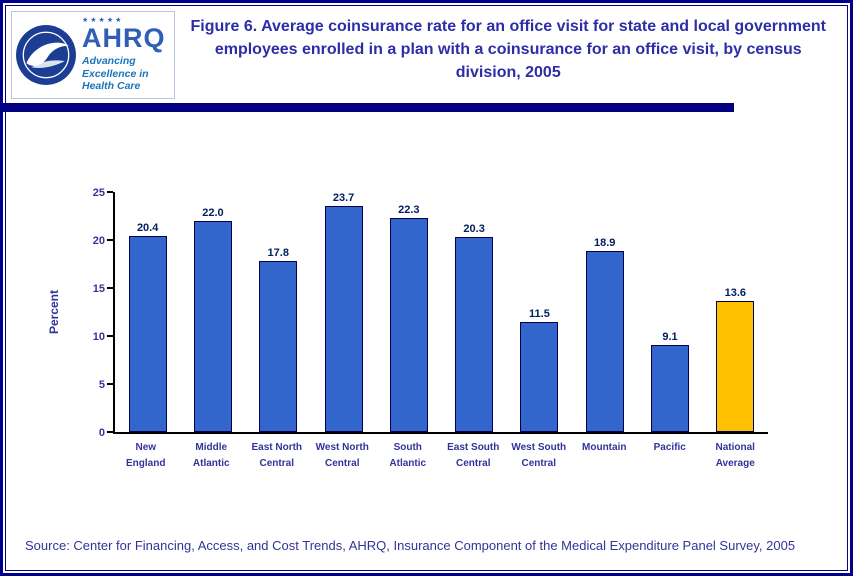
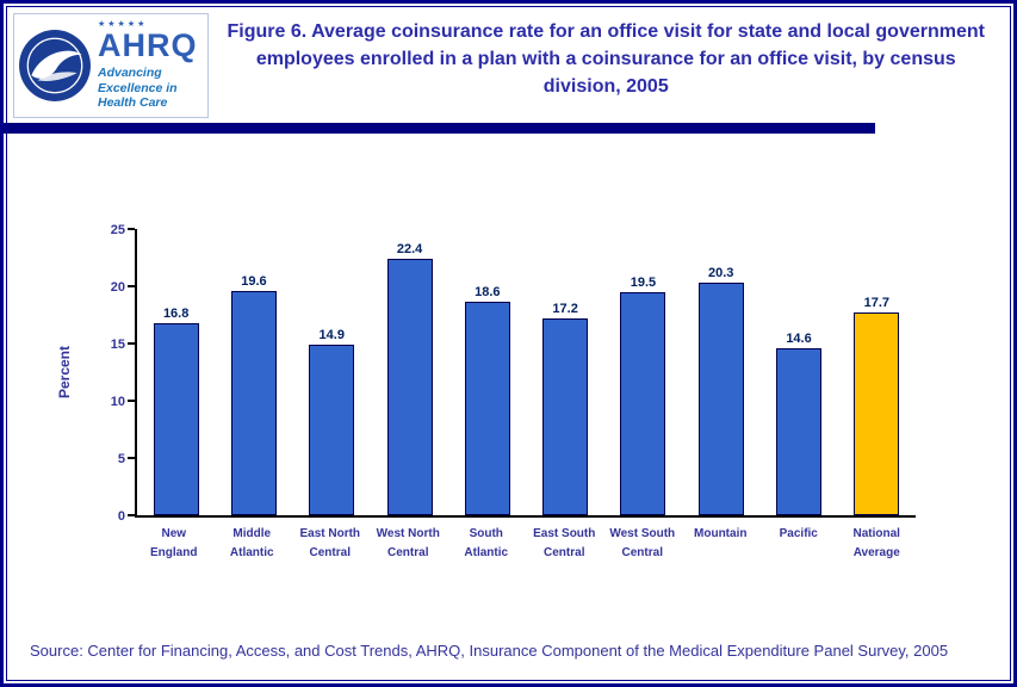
New England: 20.4 -> 16.8
Middle Atlantic: 22.0 -> 19.6
East North Central: 17.8 -> 14.9
West North Central: 23.7 -> 22.4
South Atlantic: 22.3 -> 18.6
East South Central: 20.3 -> 17.2
West South Central: 11.5 -> 19.5
Mountain: 18.9 -> 20.3
Pacific: 9.1 -> 14.6
National Average: 13.6 -> 17.7
